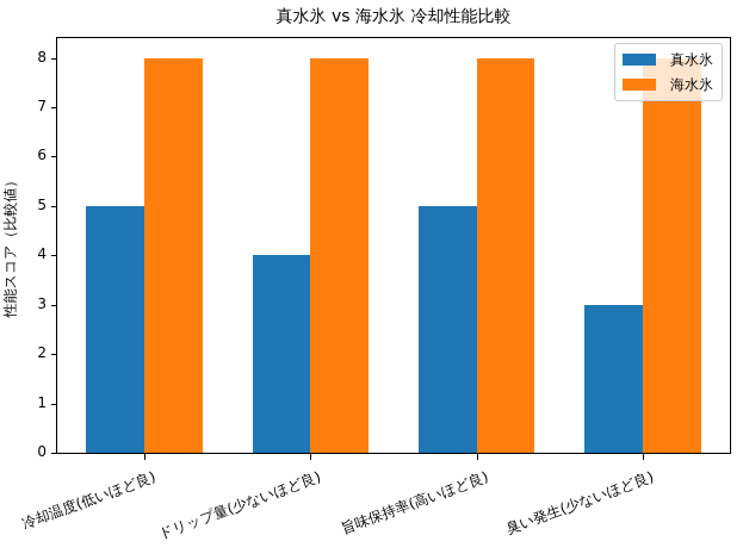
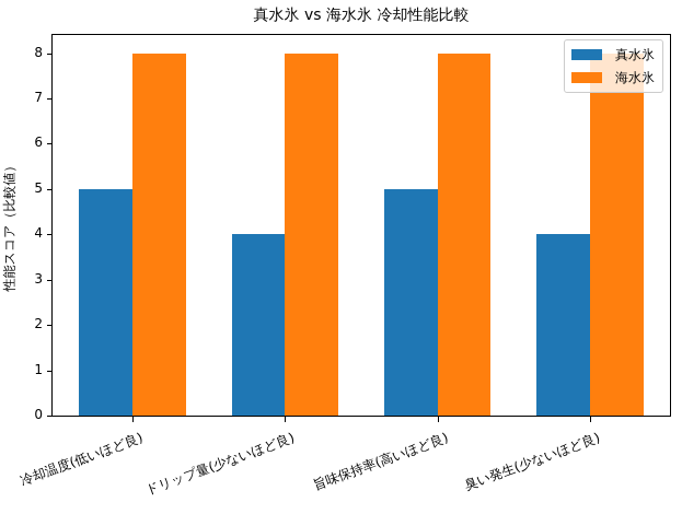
真水氷/臭い発生(少ないほど良): 3 -> 4
